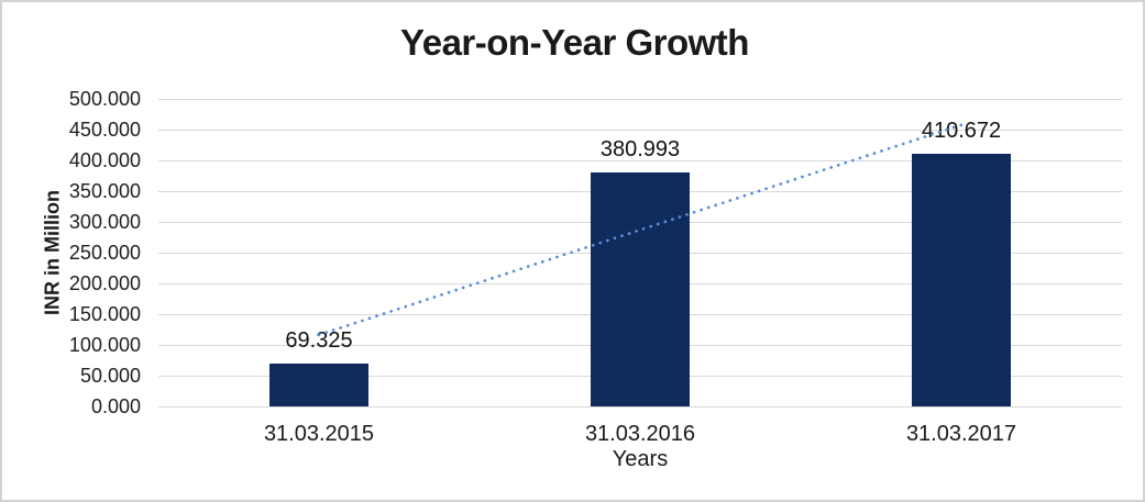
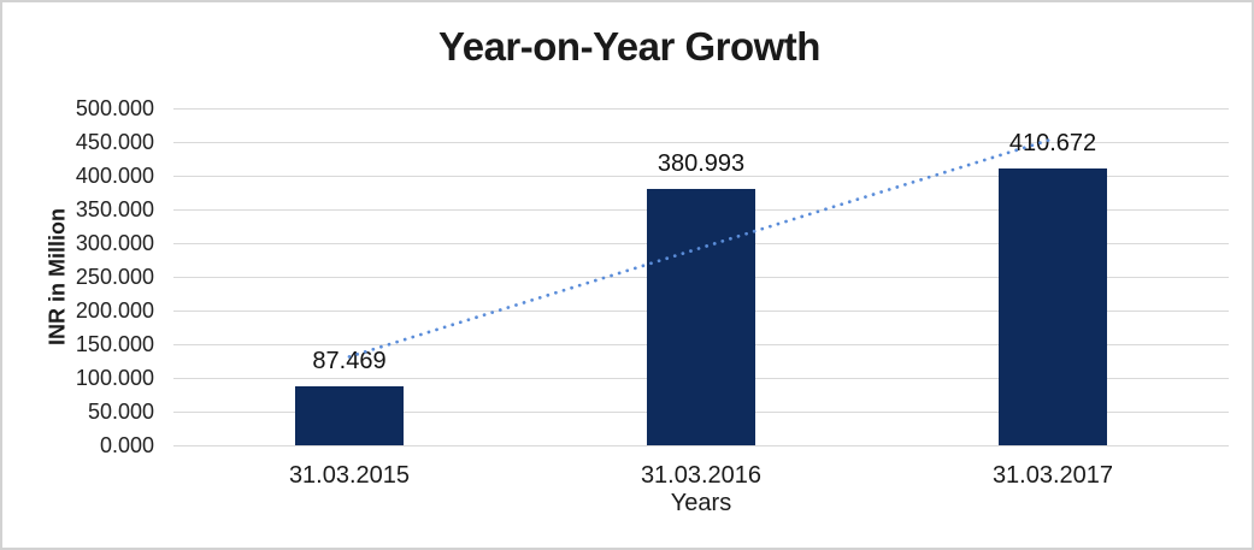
31.03.2015: 69.325 -> 87.469
